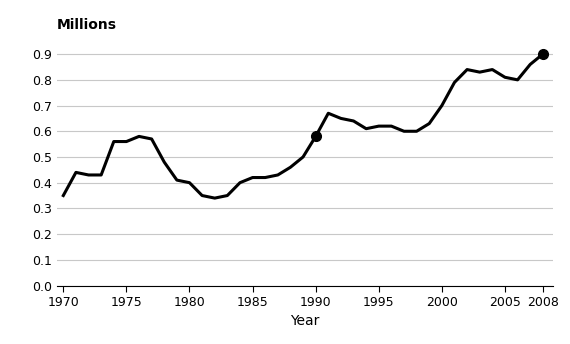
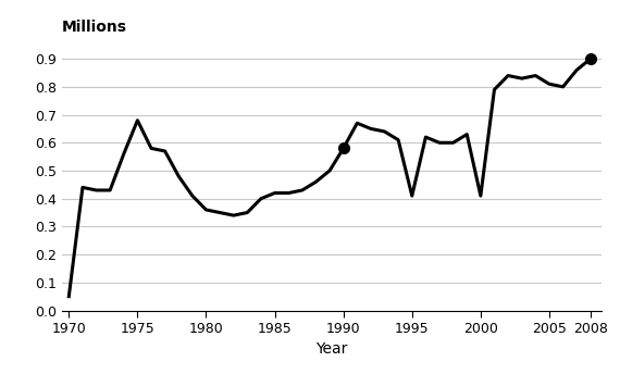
1970: 0.35 -> 0.05
1975: 0.56 -> 0.68
1980: 0.40 -> 0.36
1995: 0.62 -> 0.41
2000: 0.70 -> 0.41
